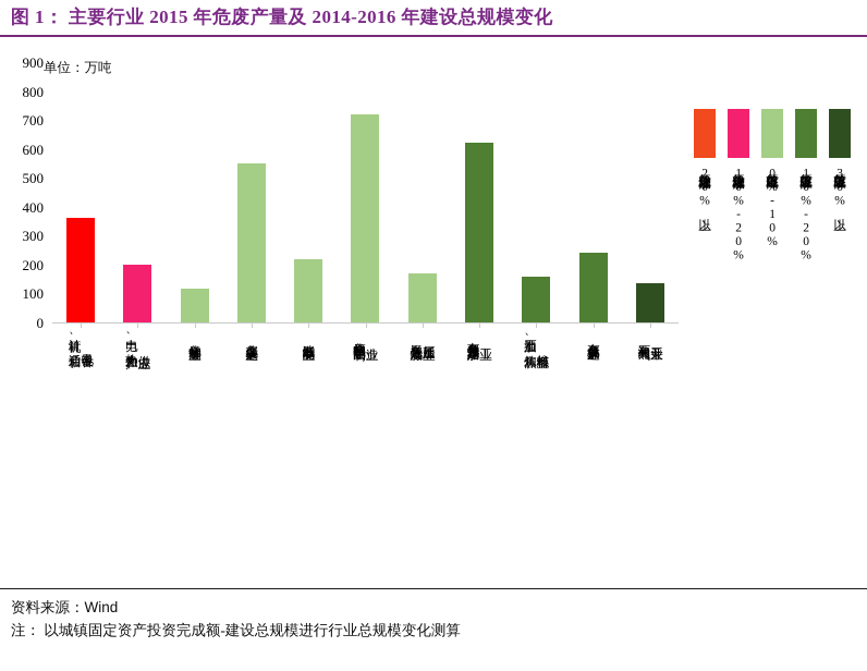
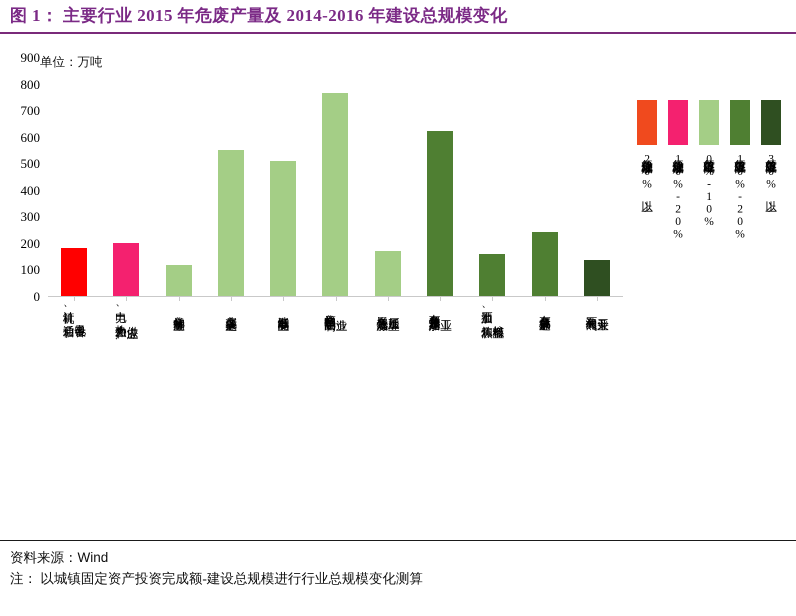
计算机、通信和电子设备: 360 -> 180
造纸和纸制品业: 220 -> 510
化学原料和化学制品制造业: 720 -> 760
